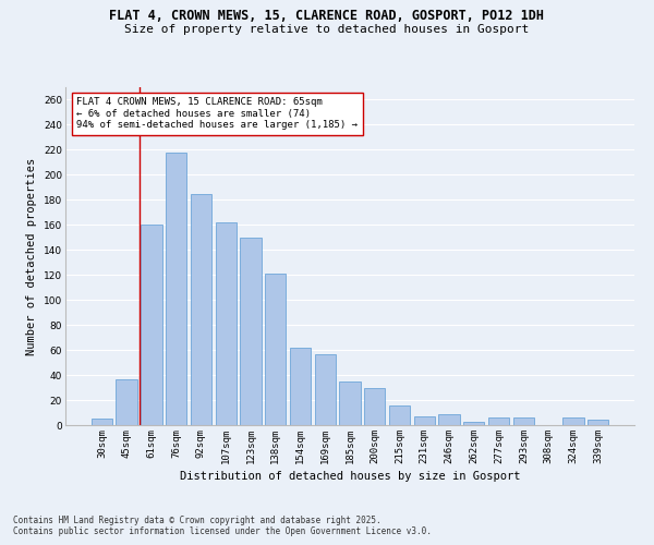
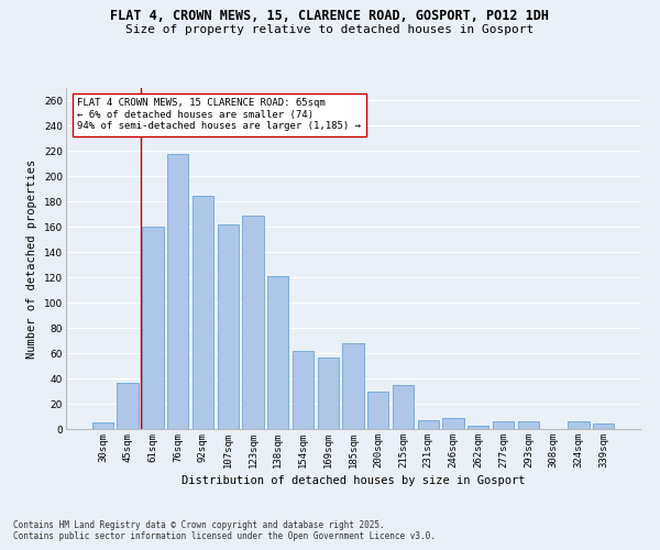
123sqm: 150 -> 169
185sqm: 35 -> 68
215sqm: 16 -> 35
